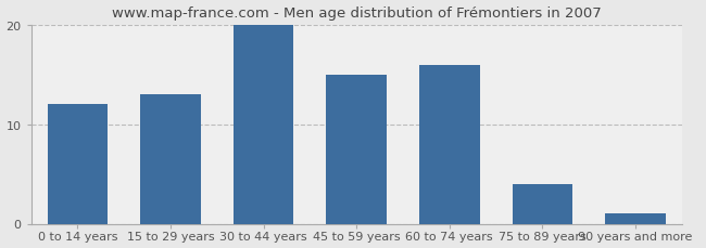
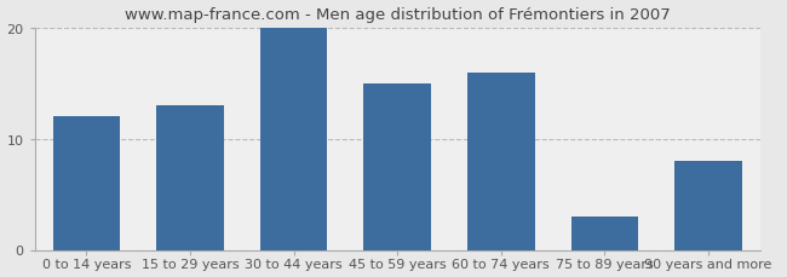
75 to 89 years: 4 -> 3
90 years and more: 1 -> 8
